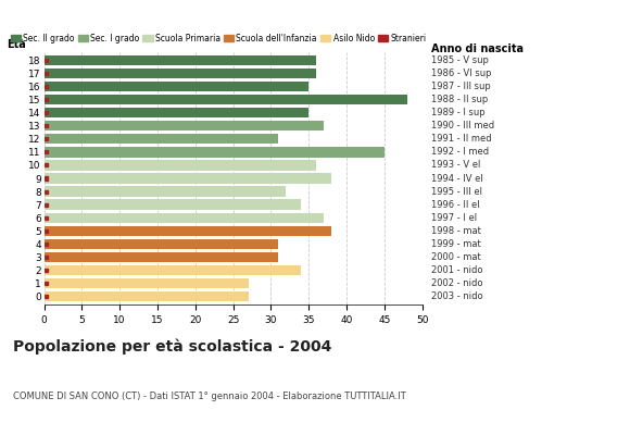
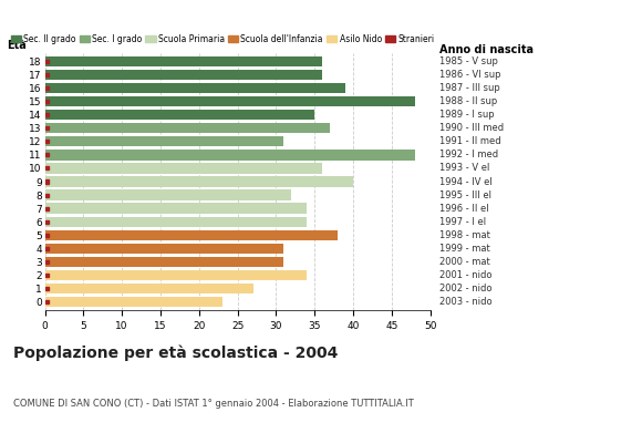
16: 35 -> 39
11: 45 -> 48
9: 38 -> 40
6: 37 -> 34
0: 27 -> 23
